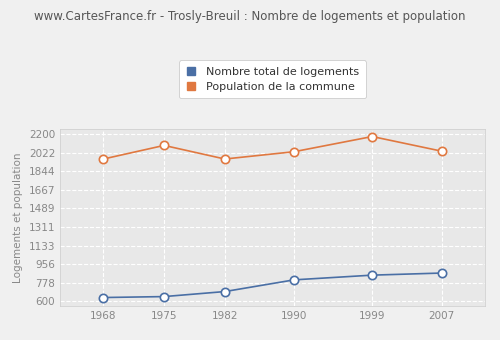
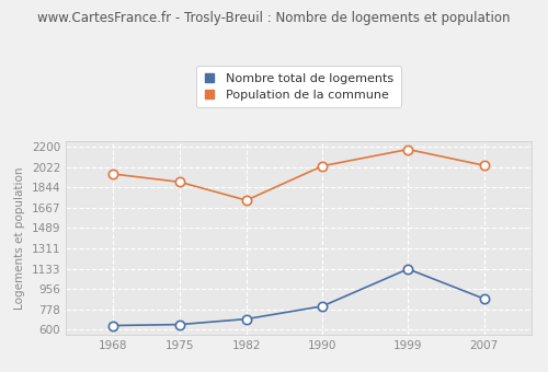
Population de la commune/1975: 2090 -> 1890
Population de la commune/1982: 1960 -> 1730
Nombre total de logements/1999: 850 -> 1130
